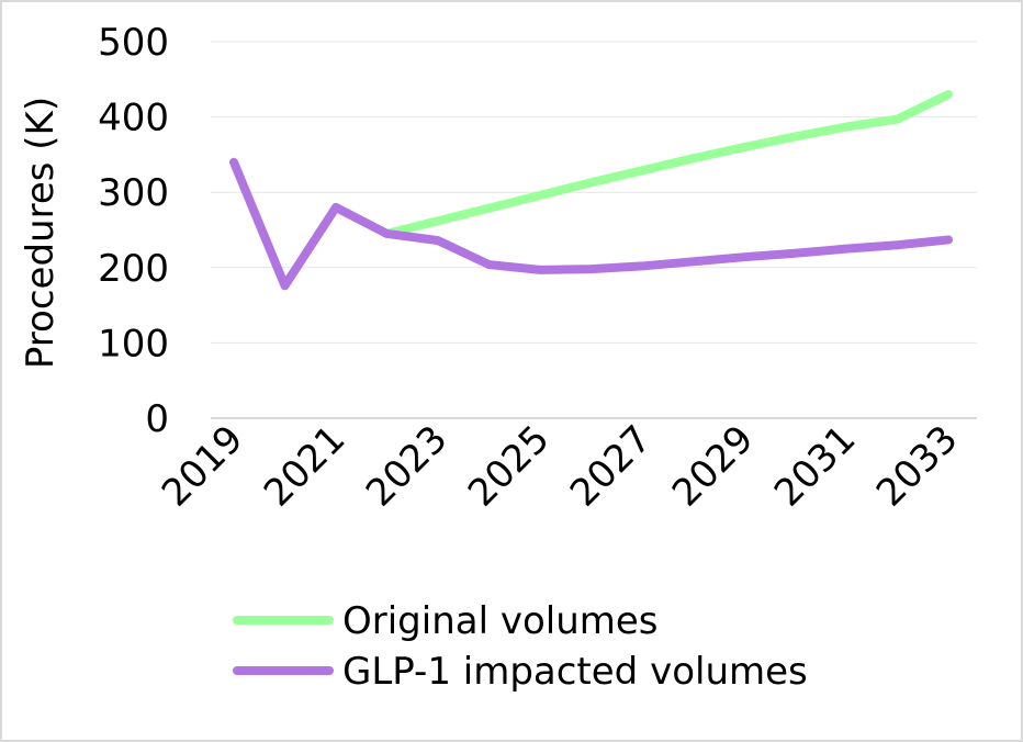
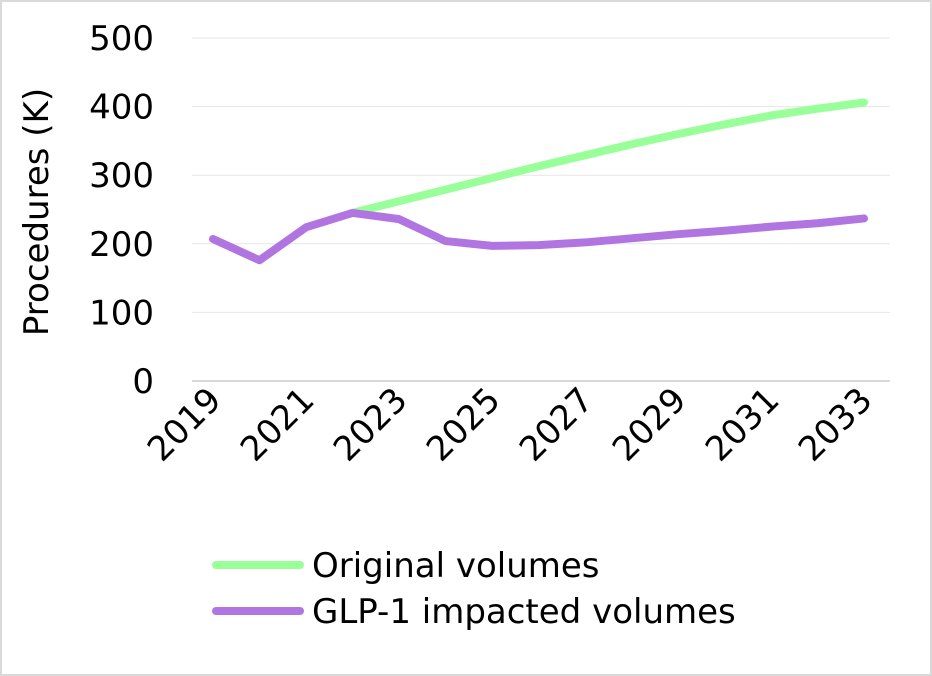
GLP-1 impacted volumes/2019: 340 -> 210
GLP-1 impacted volumes/2021: 280 -> 220
Original volumes/2033: 430 -> 410
